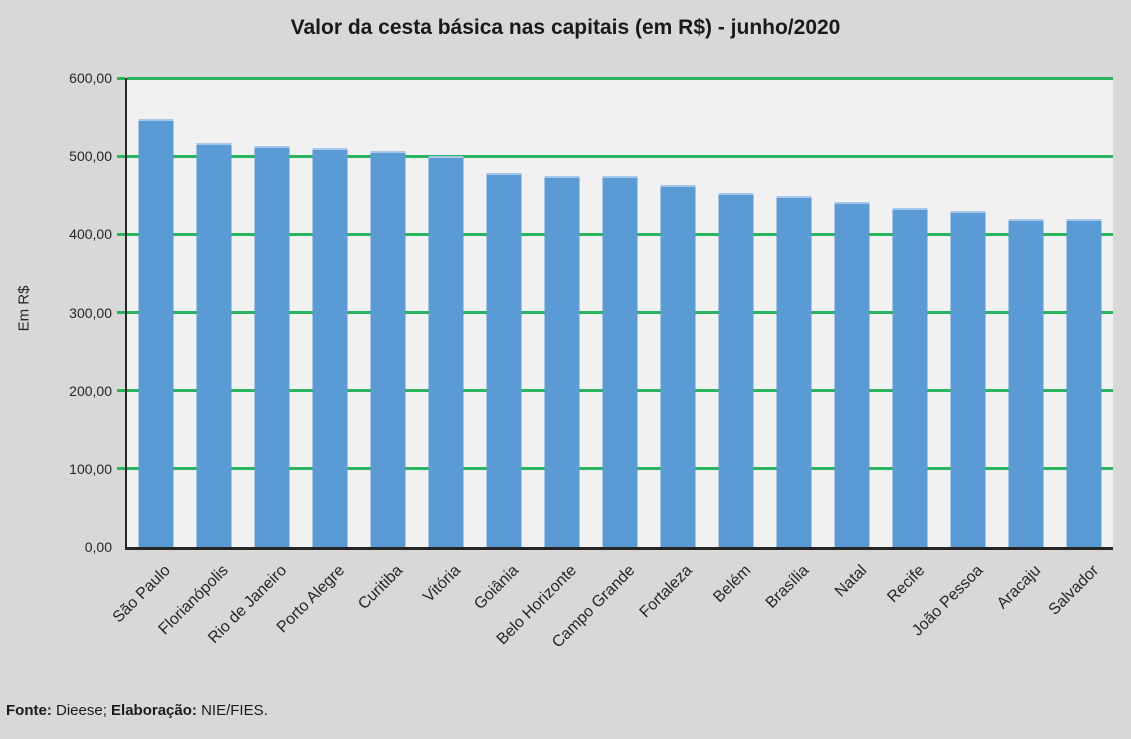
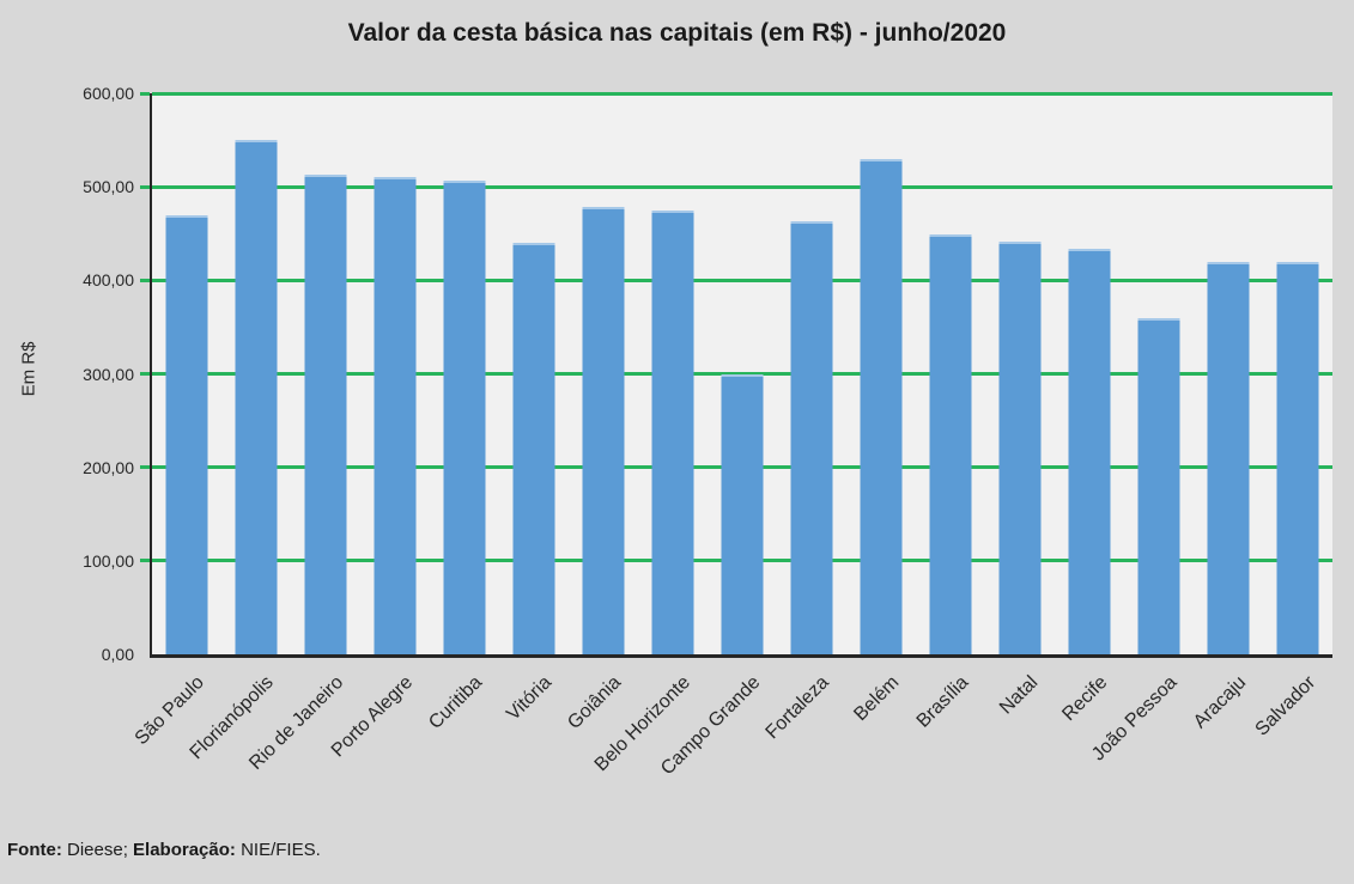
São Paulo: 550 -> 470
Florianópolis: 520 -> 550
Vitória: 500 -> 440
Campo Grande: 480 -> 300
Belém: 450 -> 530
João Pessoa: 430 -> 360
